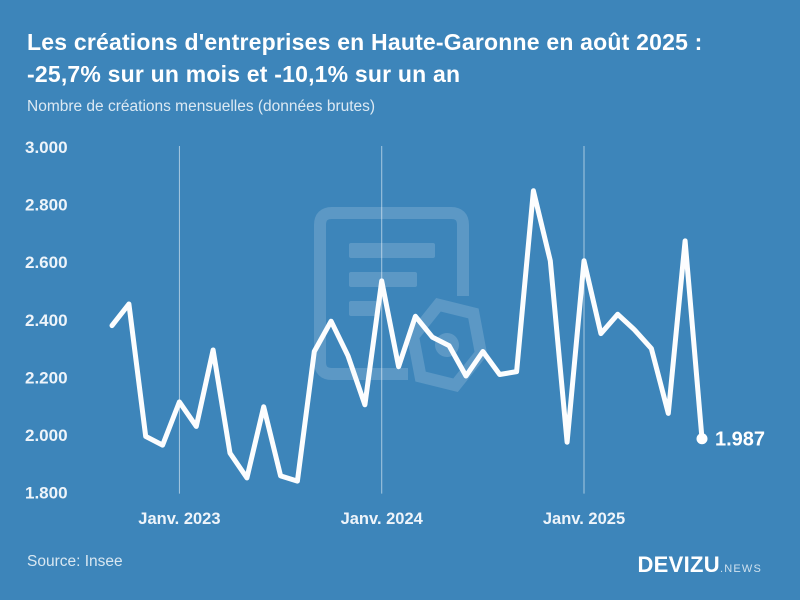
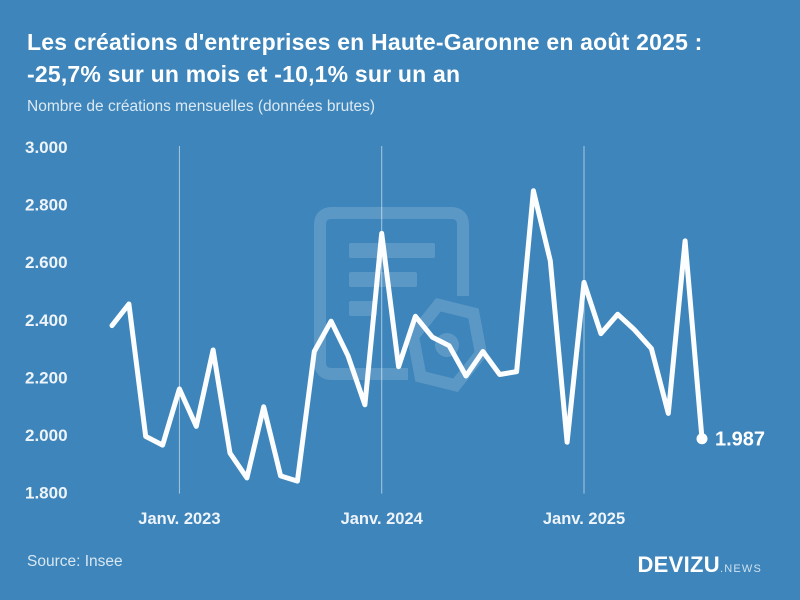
Janv. 2023: 2120 -> 2160
Janv. 2024: 2540 -> 2700
Janv. 2025: 2600 -> 2530
